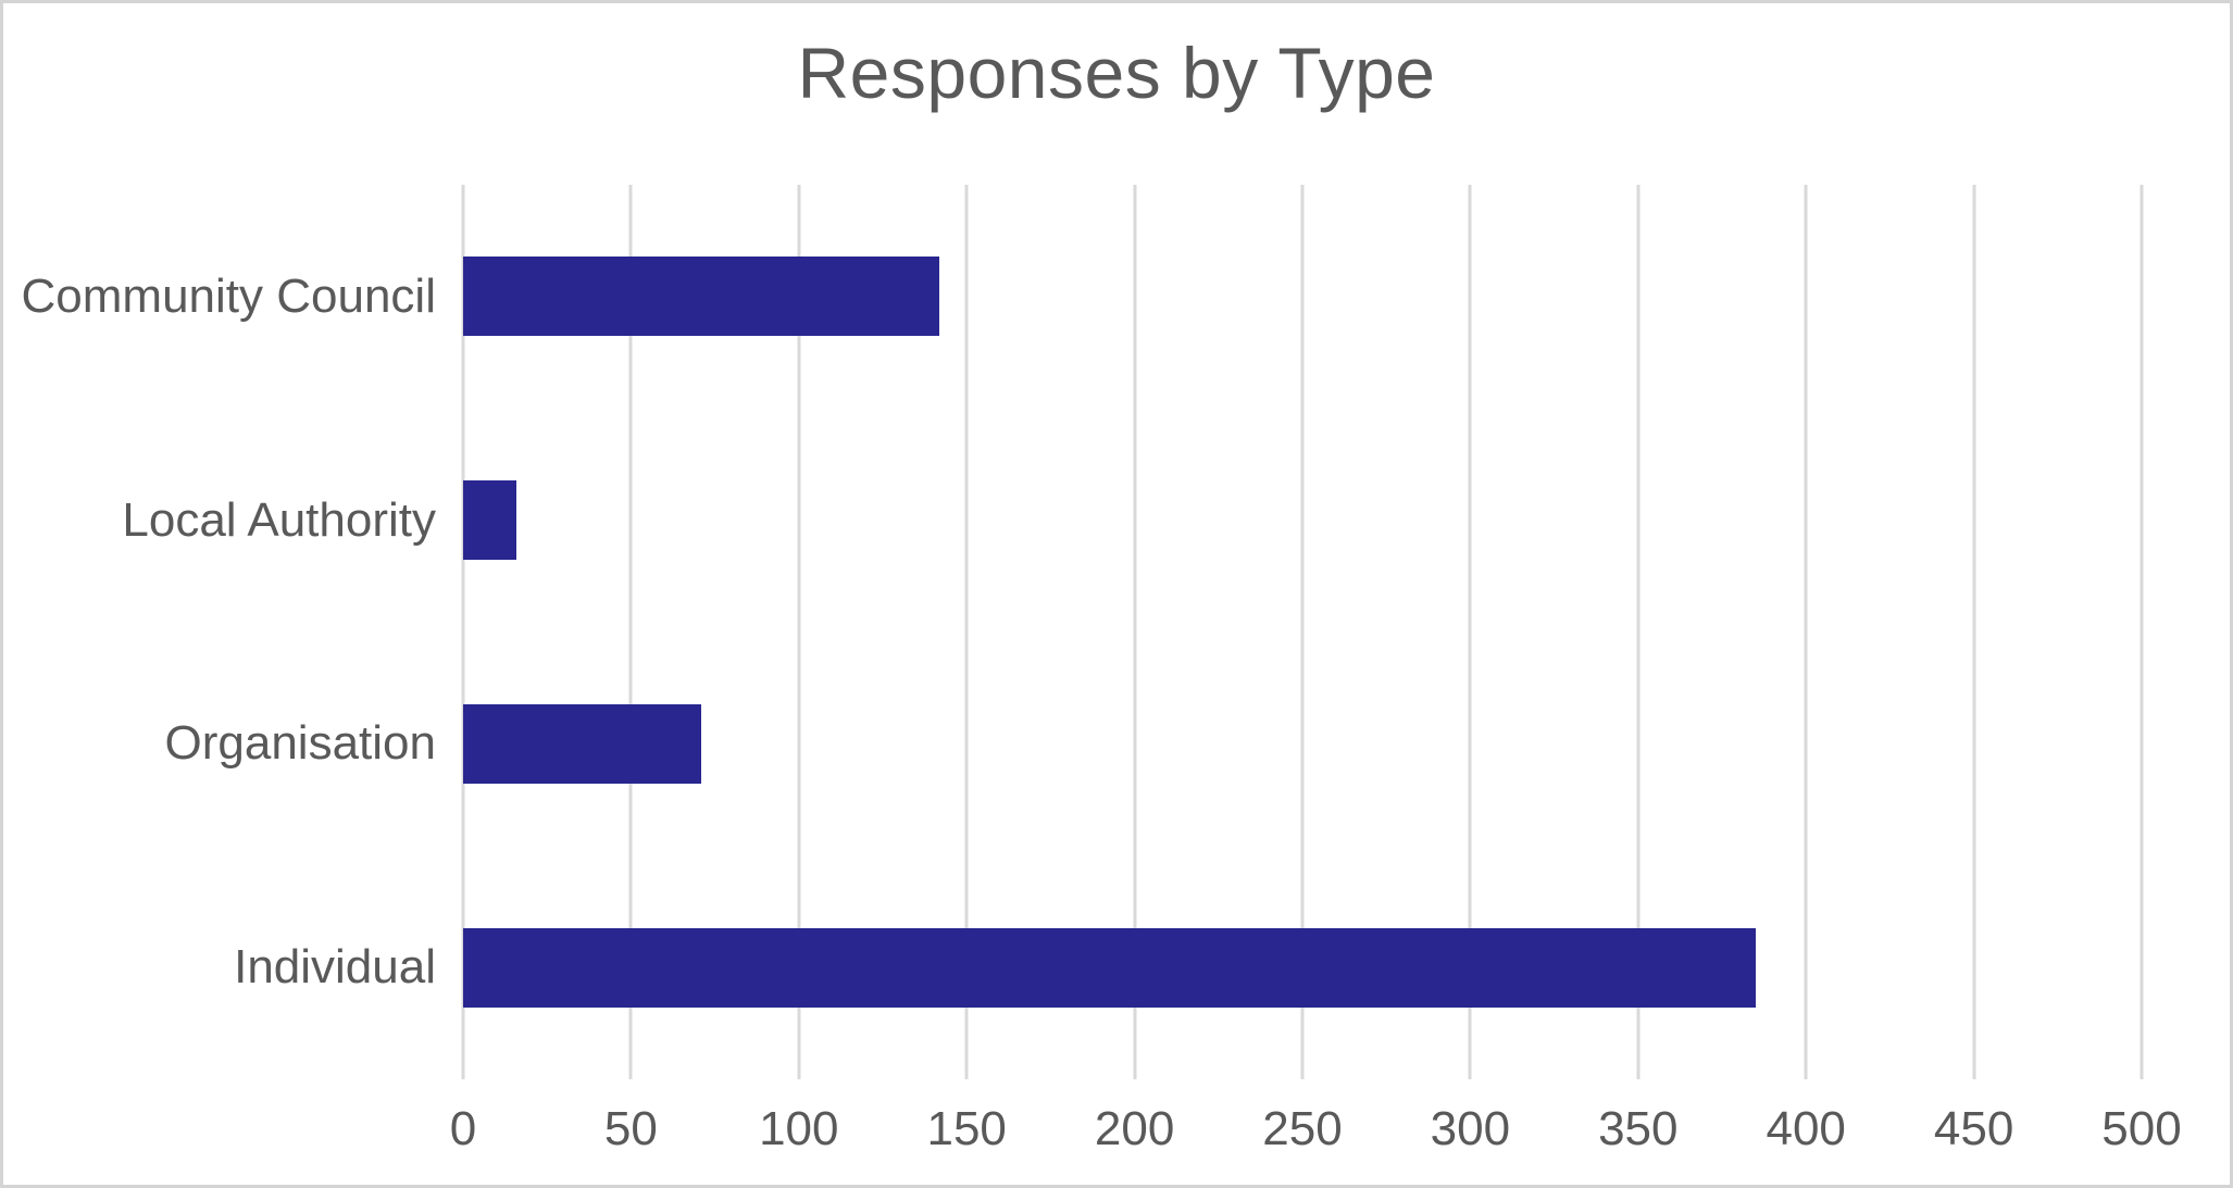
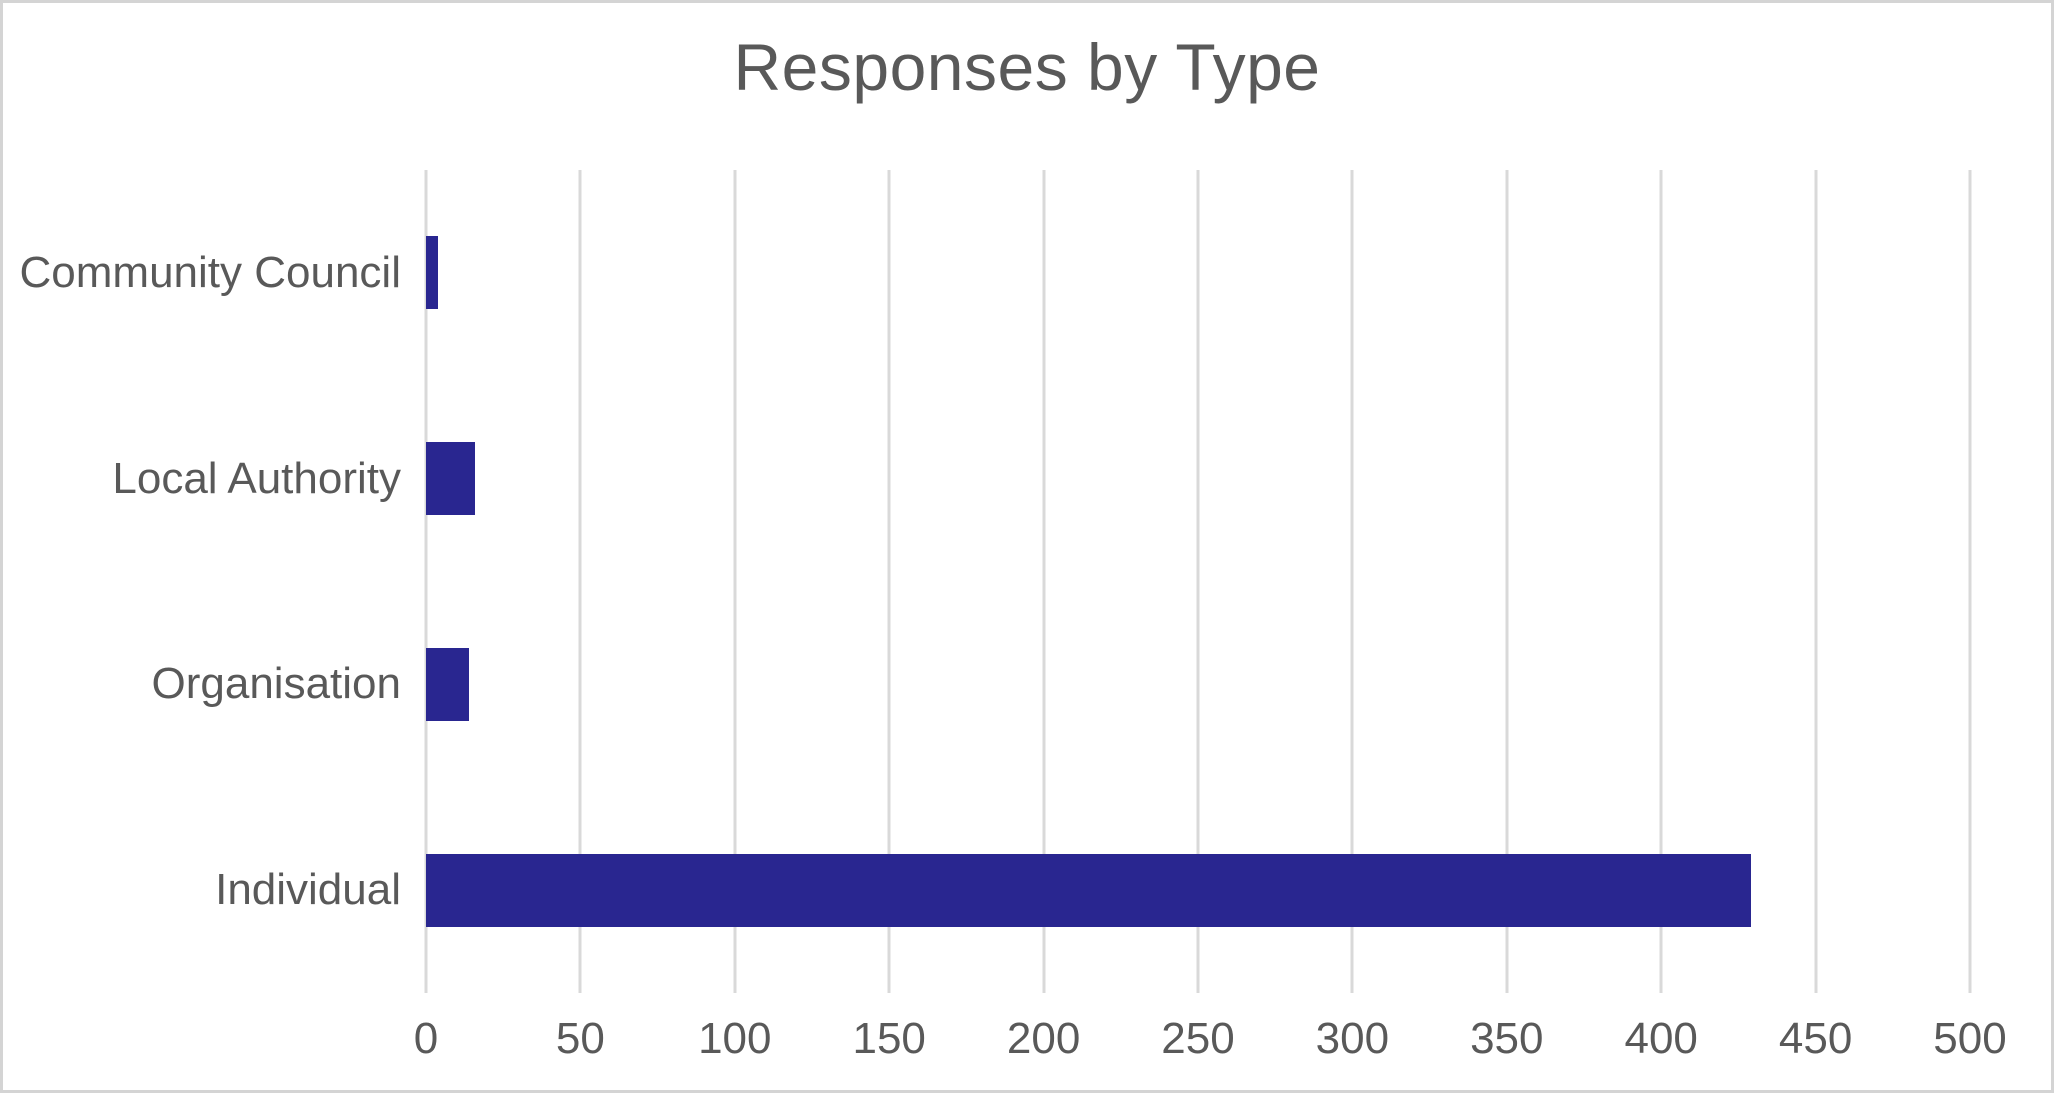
Community Council: 142 -> 4
Organisation: 71 -> 14
Individual: 385 -> 429
